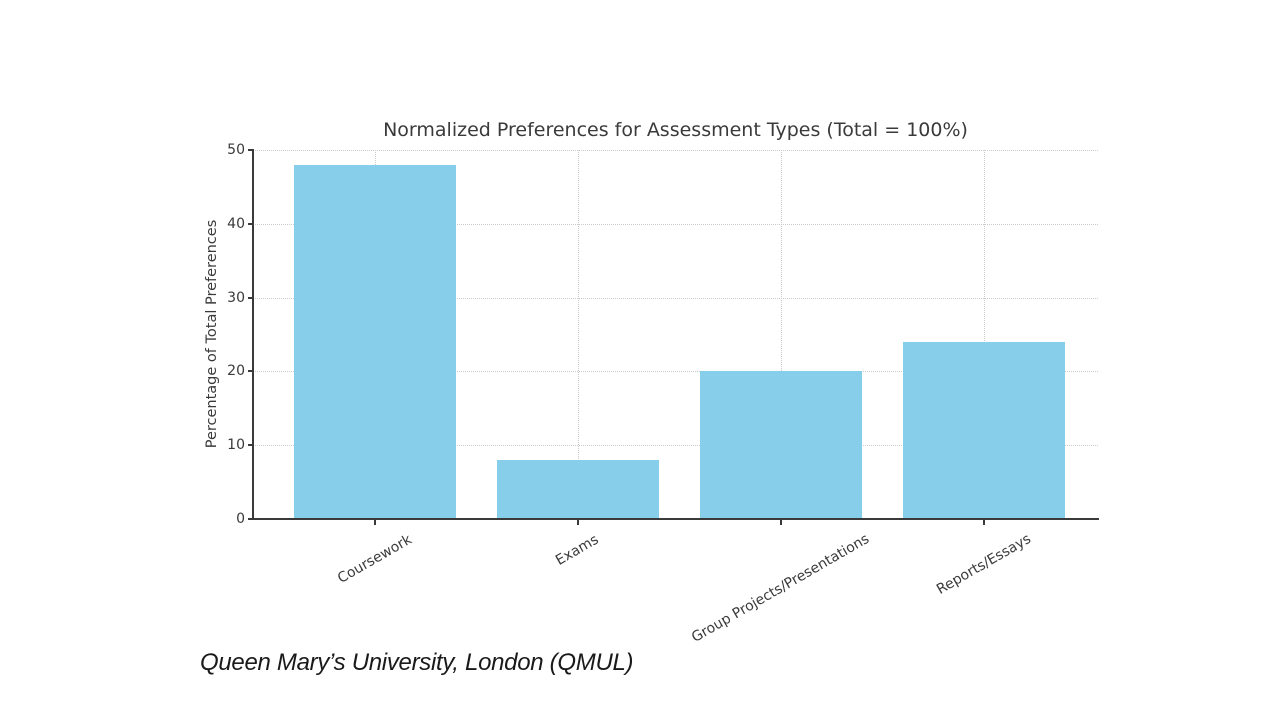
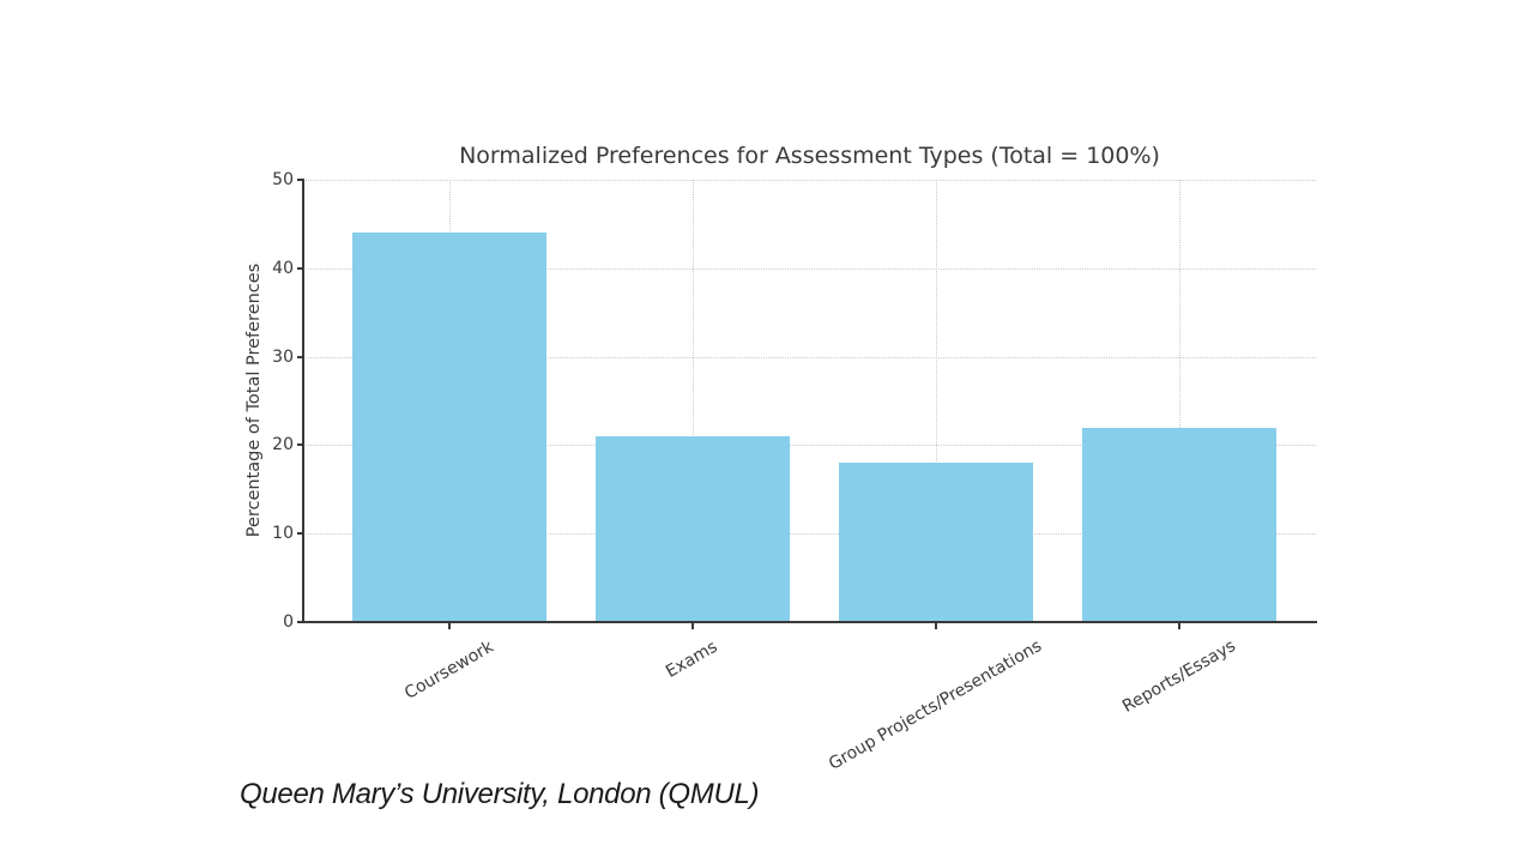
Coursework: 48 -> 44
Exams: 8 -> 21
Group Projects/Presentations: 20 -> 18
Reports/Essays: 24 -> 22
